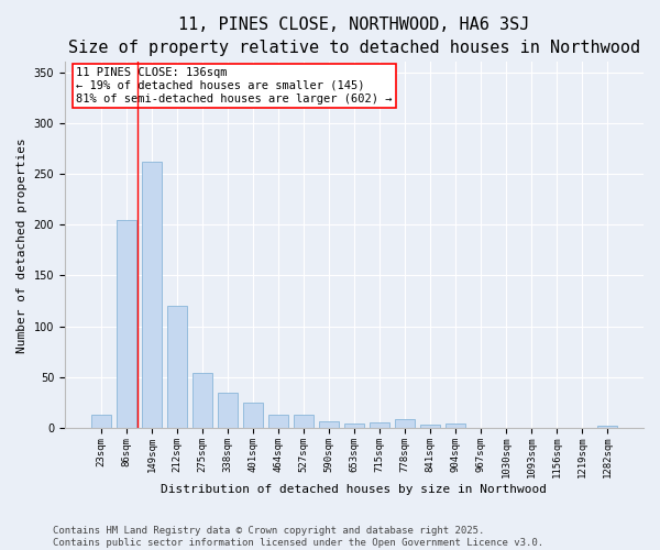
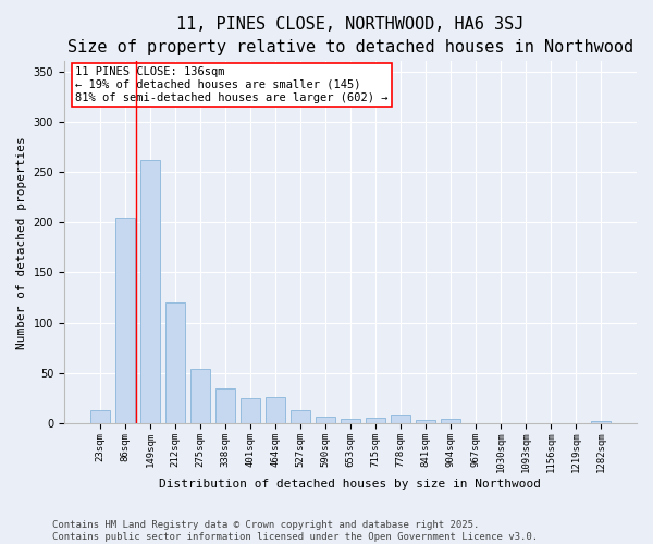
464sqm: 13 -> 26
